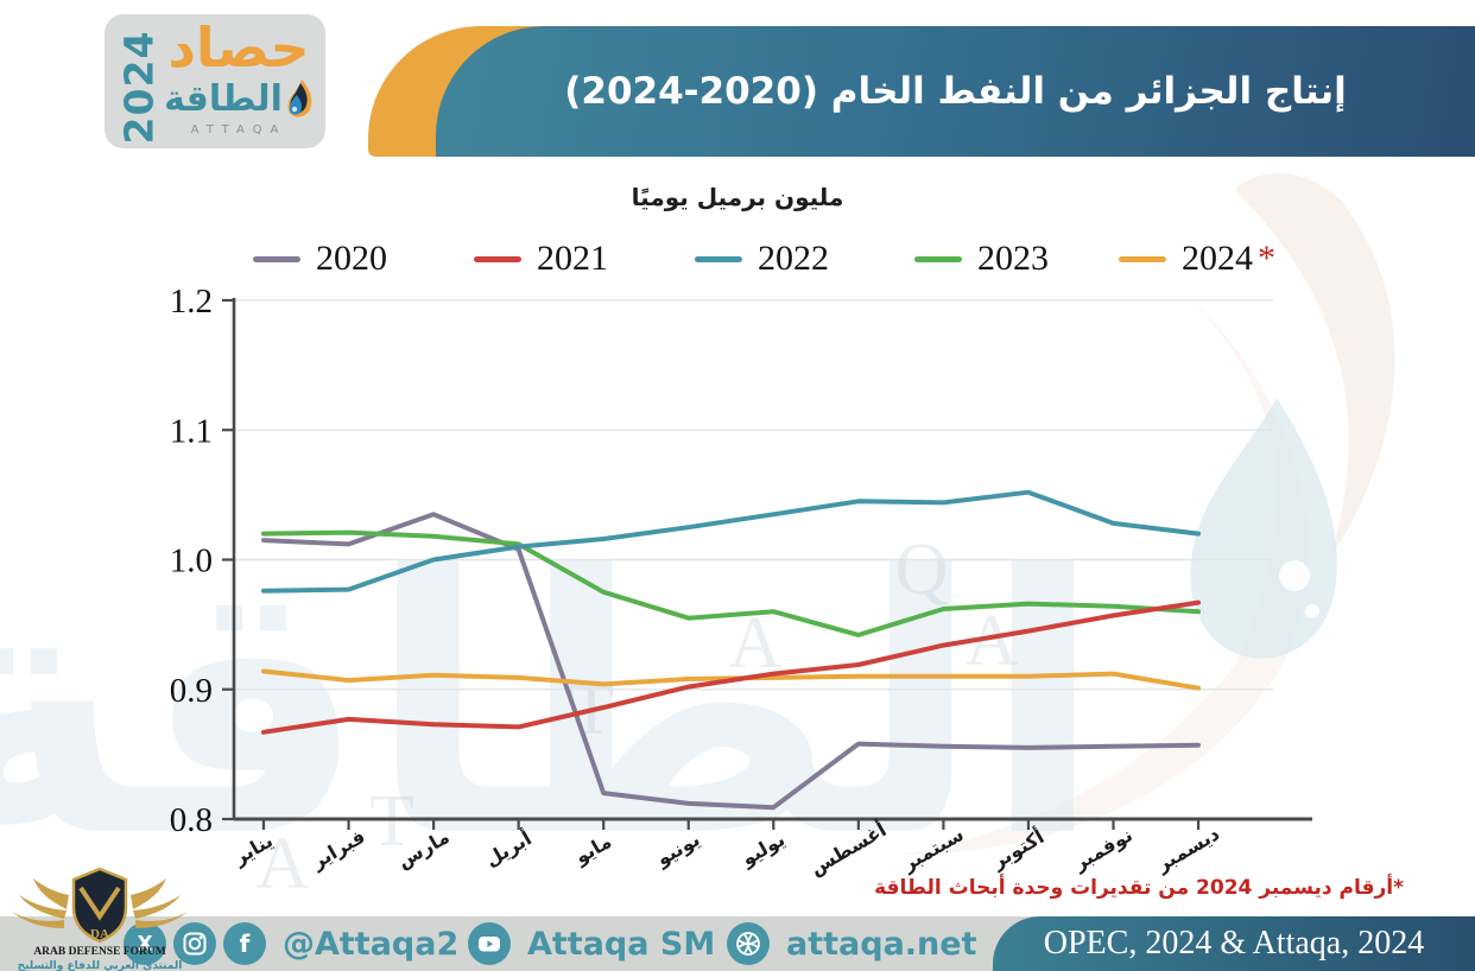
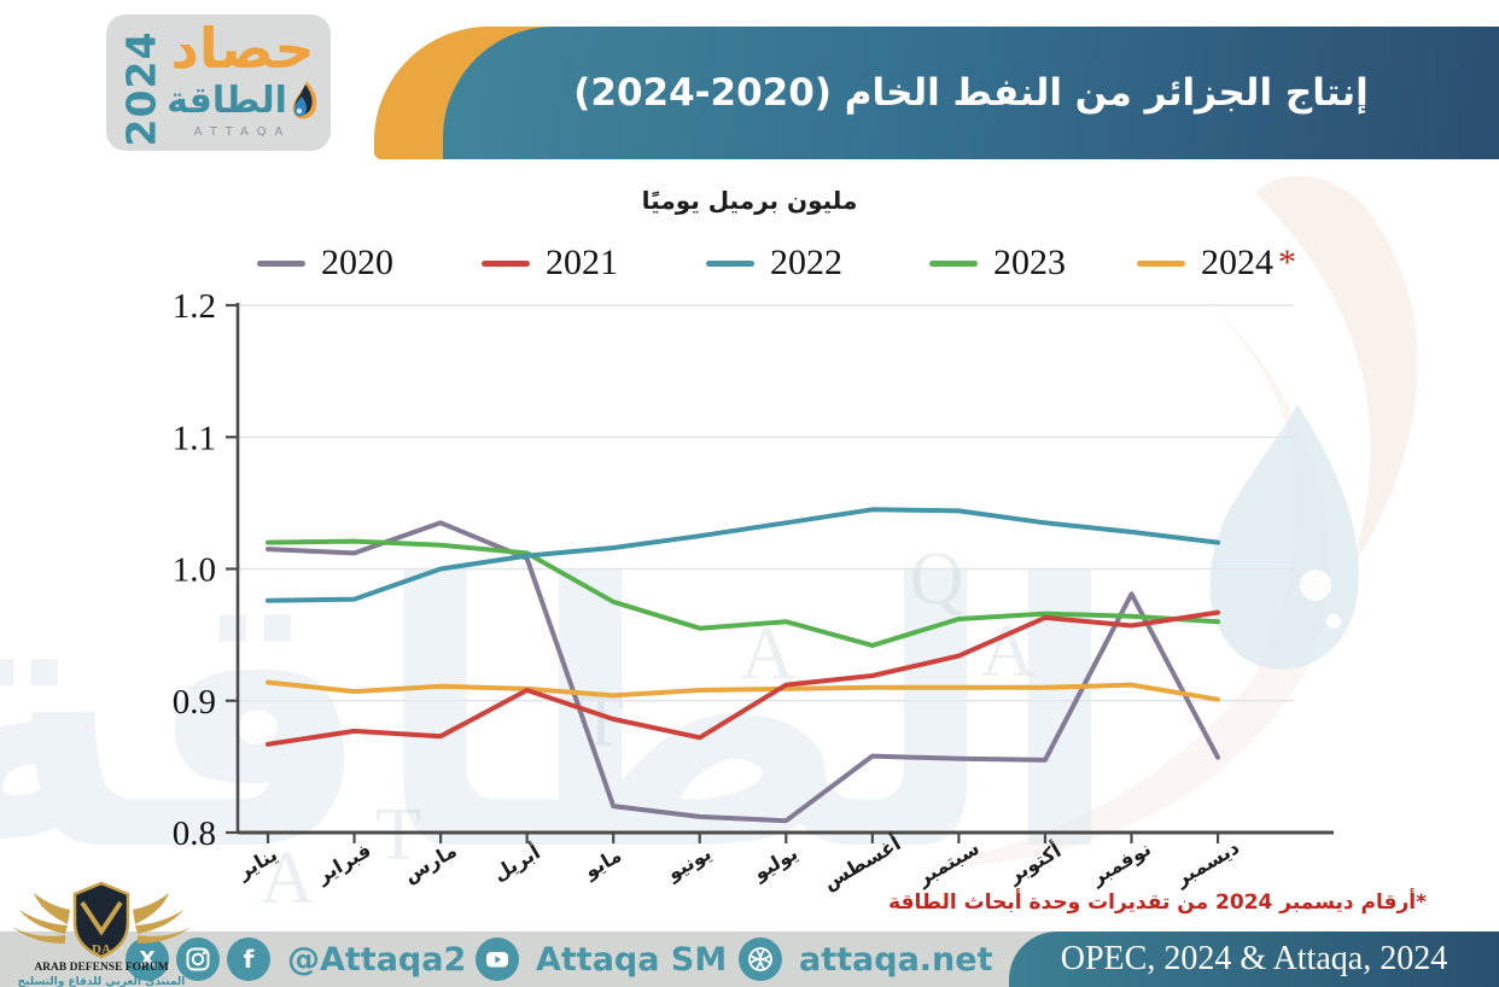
2021/أبريل: 0.871 -> 0.908
2021/يونيو: 0.902 -> 0.872
2021/أكتوبر: 0.945 -> 0.963
2022/أكتوبر: 1.052 -> 1.035
2020/نوفمبر: 0.856 -> 0.981
